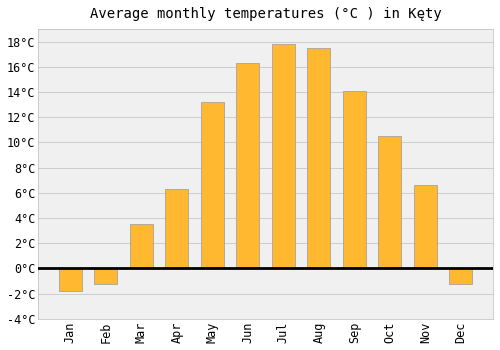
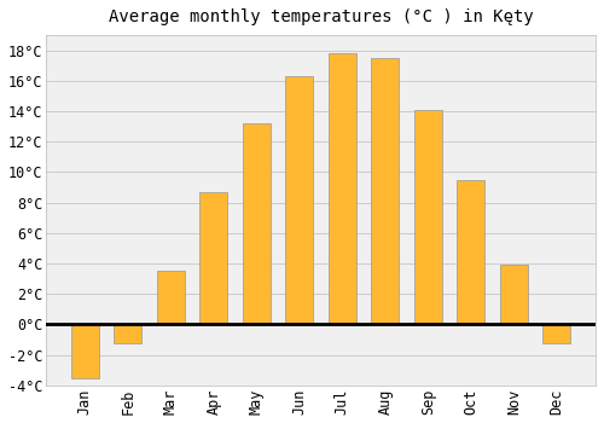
Jan: -1.8°C -> -3.5°C
Apr: 6.3°C -> 8.7°C
Oct: 10.5°C -> 9.5°C
Nov: 6.6°C -> 3.9°C
